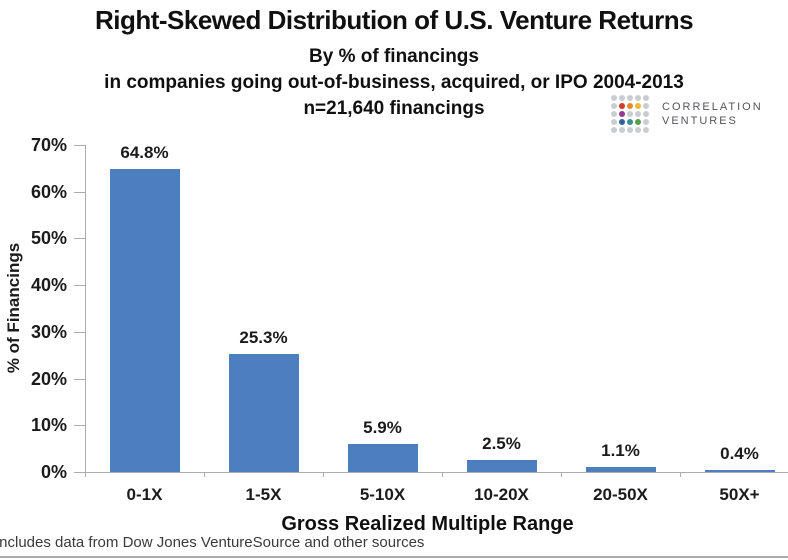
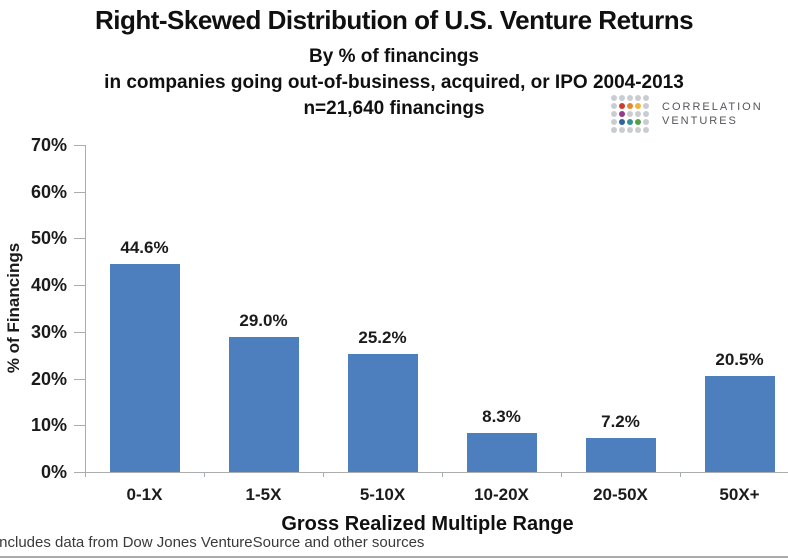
0-1X: 64.8% -> 44.6%
1-5X: 25.3% -> 29.0%
5-10X: 5.9% -> 25.2%
10-20X: 2.5% -> 8.3%
20-50X: 1.1% -> 7.2%
50X+: 0.4% -> 20.5%
